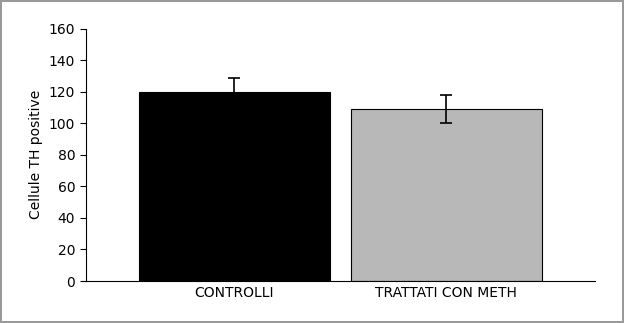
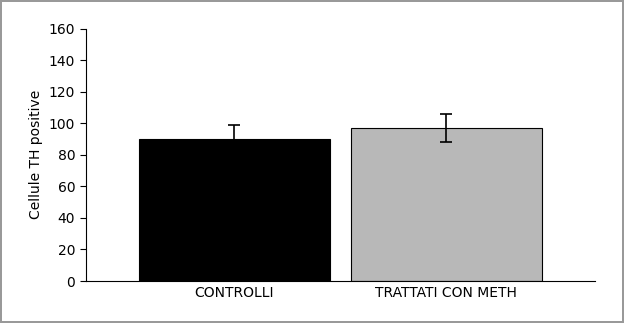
CONTROLLI: 120 -> 90
TRATTATI CON METH: 109 -> 97
